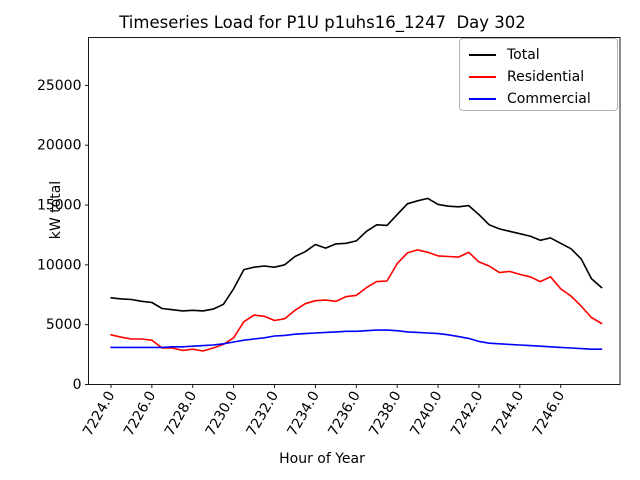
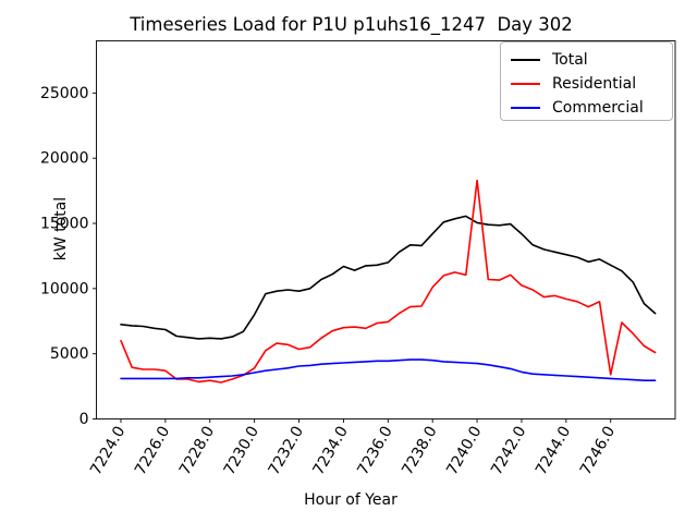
Residential/7224.0: 4200 -> 6000
Residential/7240.0: 10800 -> 18300
Residential/7246.0: 8000 -> 3400
